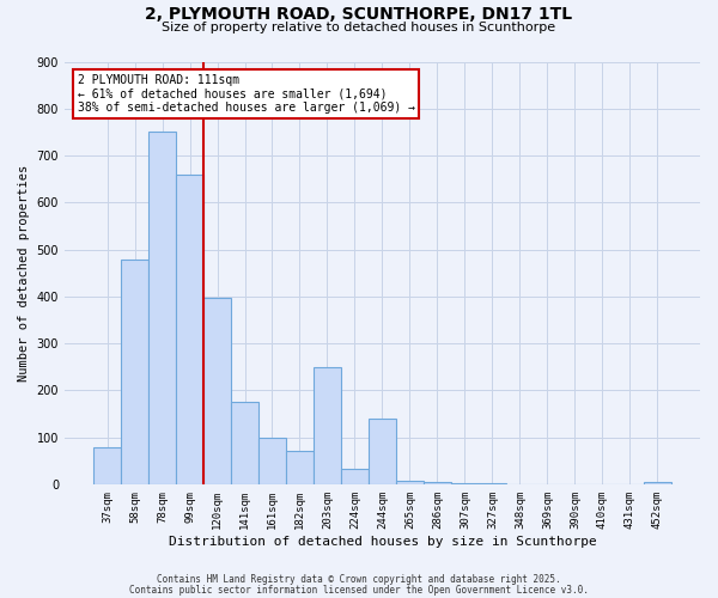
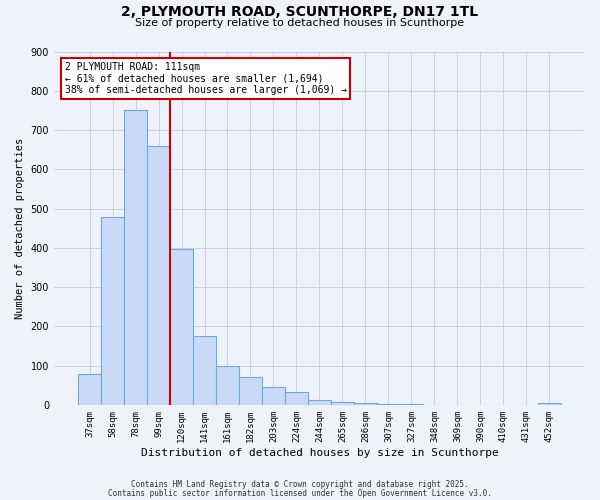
203sqm: 250 -> 45
244sqm: 140 -> 12
